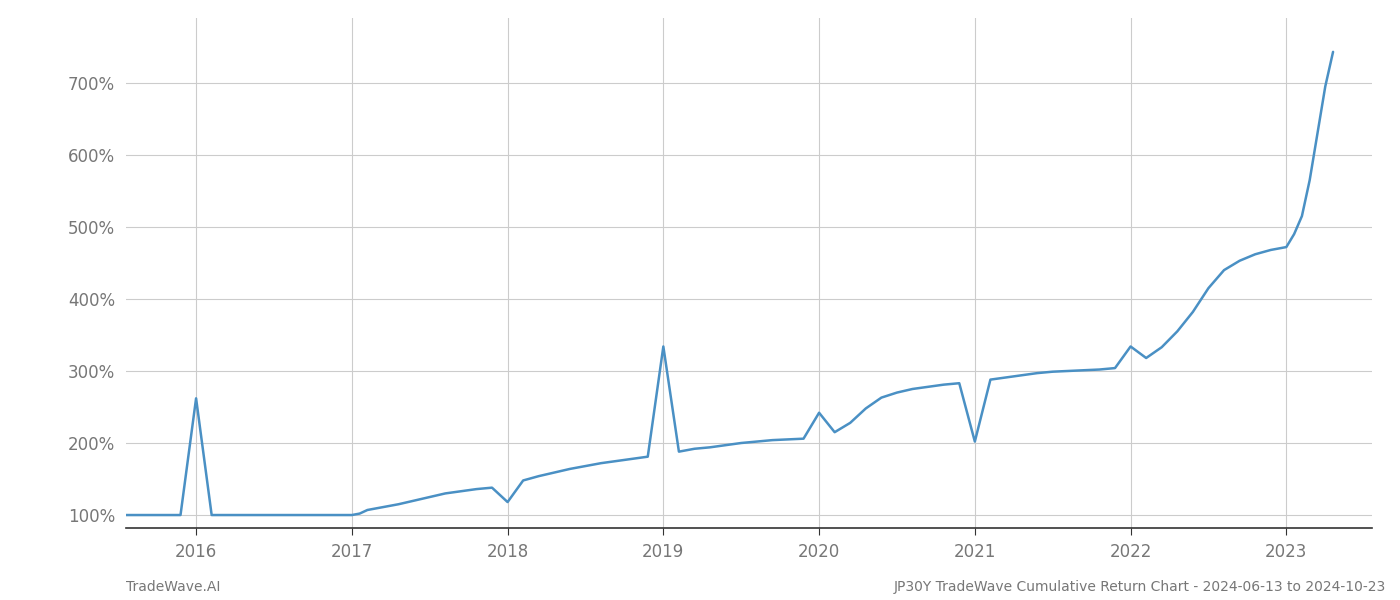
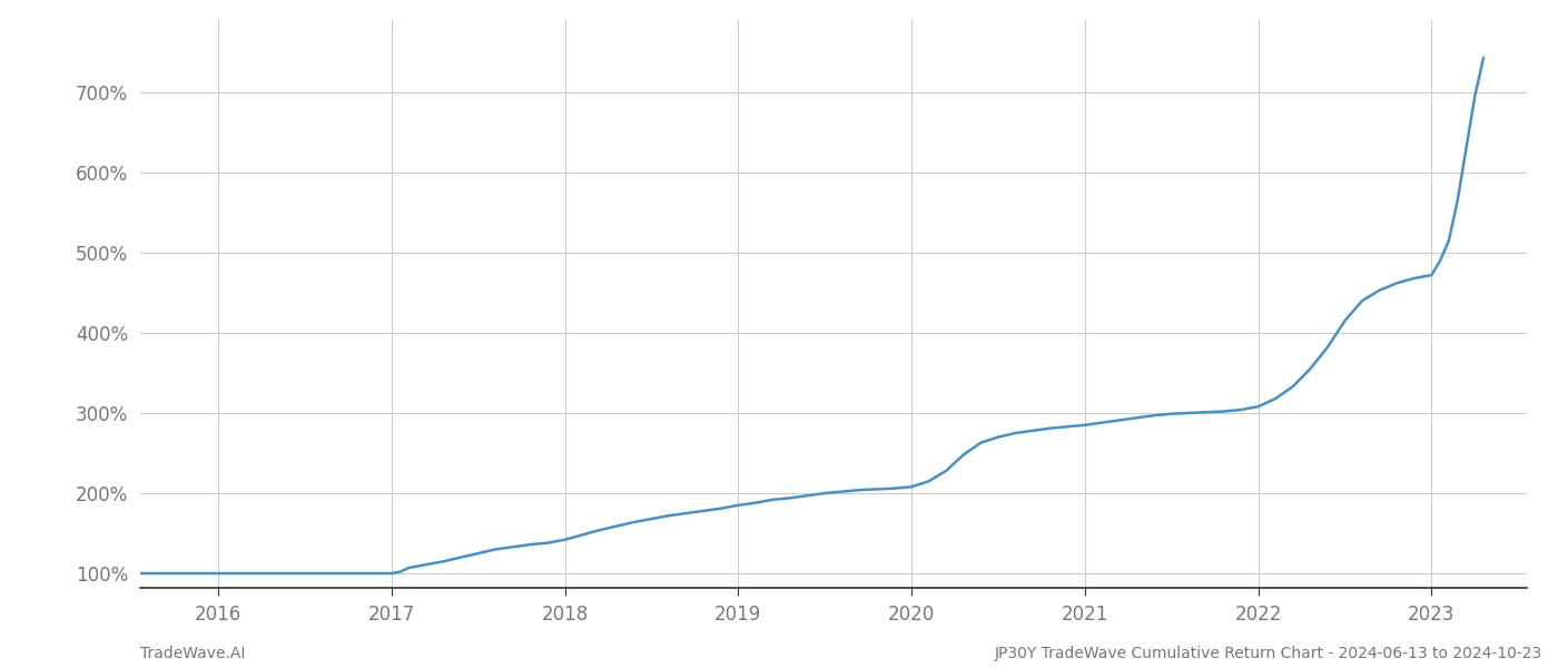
2016: 262% -> 100%
2018: 118% -> 142%
2019: 334% -> 185%
2020: 242% -> 208%
2021: 202% -> 285%
2022: 334% -> 308%
